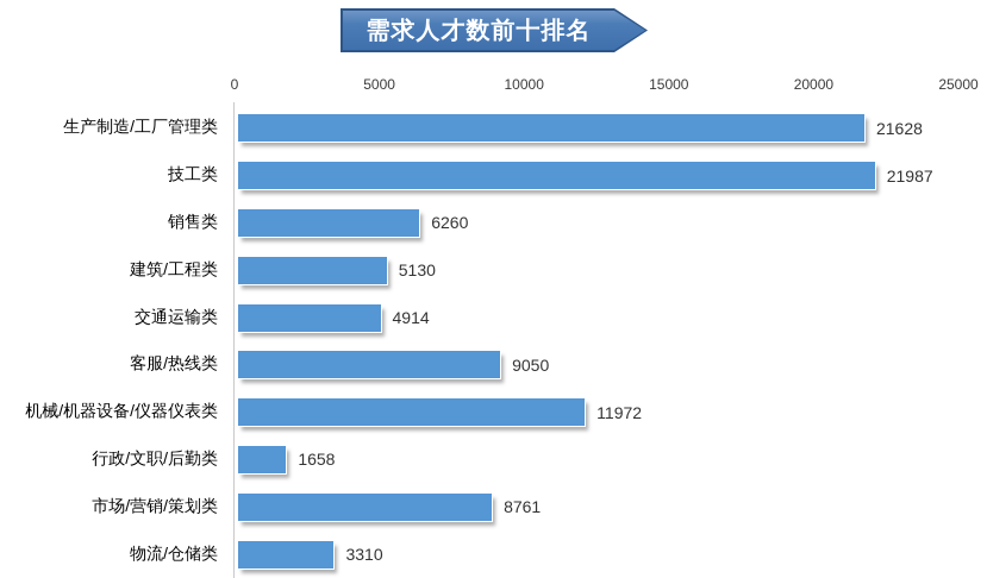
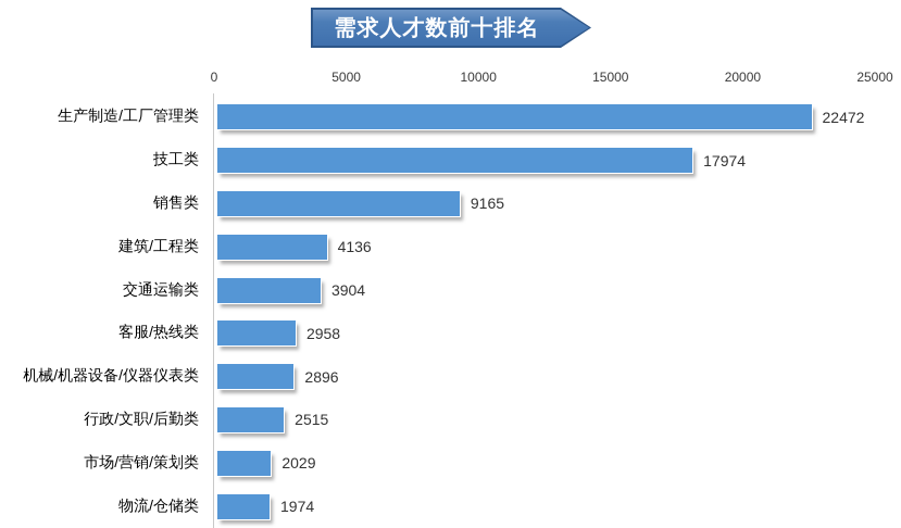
生产制造/工厂管理类: 21628 -> 22472
技工类: 21987 -> 17974
销售类: 6260 -> 9165
建筑/工程类: 5130 -> 4136
交通运输类: 4914 -> 3904
客服/热线类: 9050 -> 2958
机械/机器设备/仪器仪表类: 11972 -> 2896
行政/文职/后勤类: 1658 -> 2515
市场/营销/策划类: 8761 -> 2029
物流/仓储类: 3310 -> 1974
